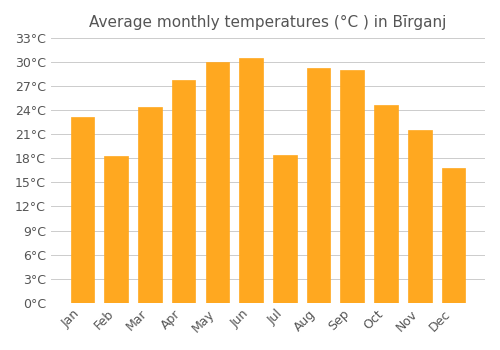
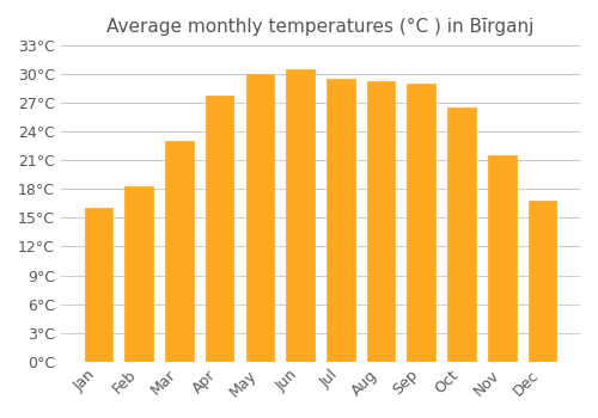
Jan: 23.2°C -> 16.0°C
Mar: 24.4°C -> 23.0°C
Jul: 18.4°C -> 29.5°C
Oct: 24.6°C -> 26.5°C
